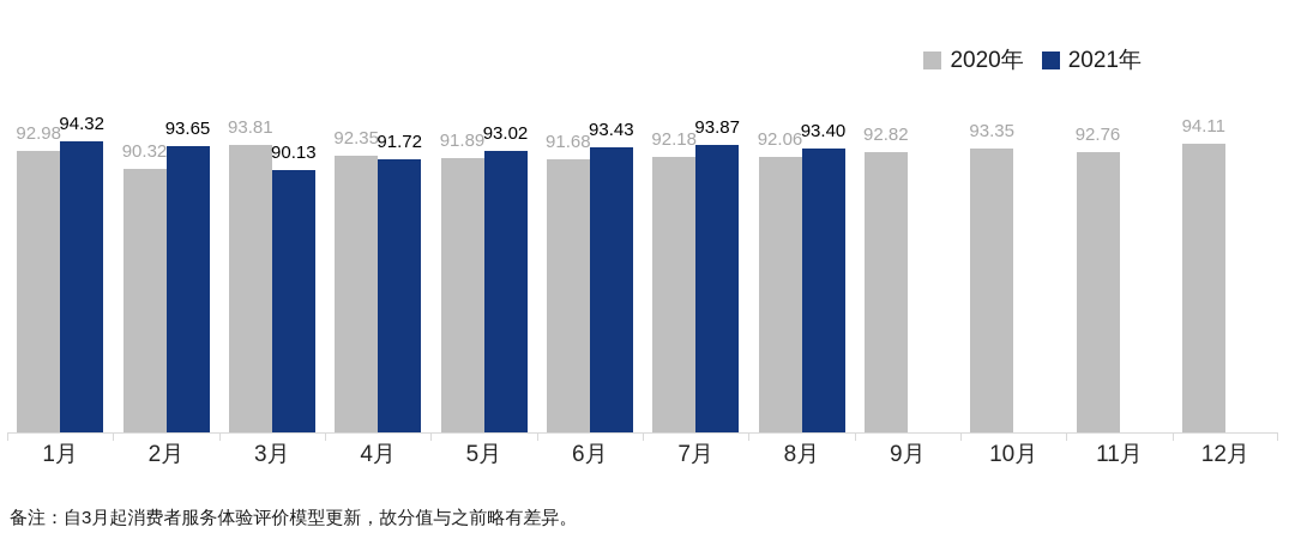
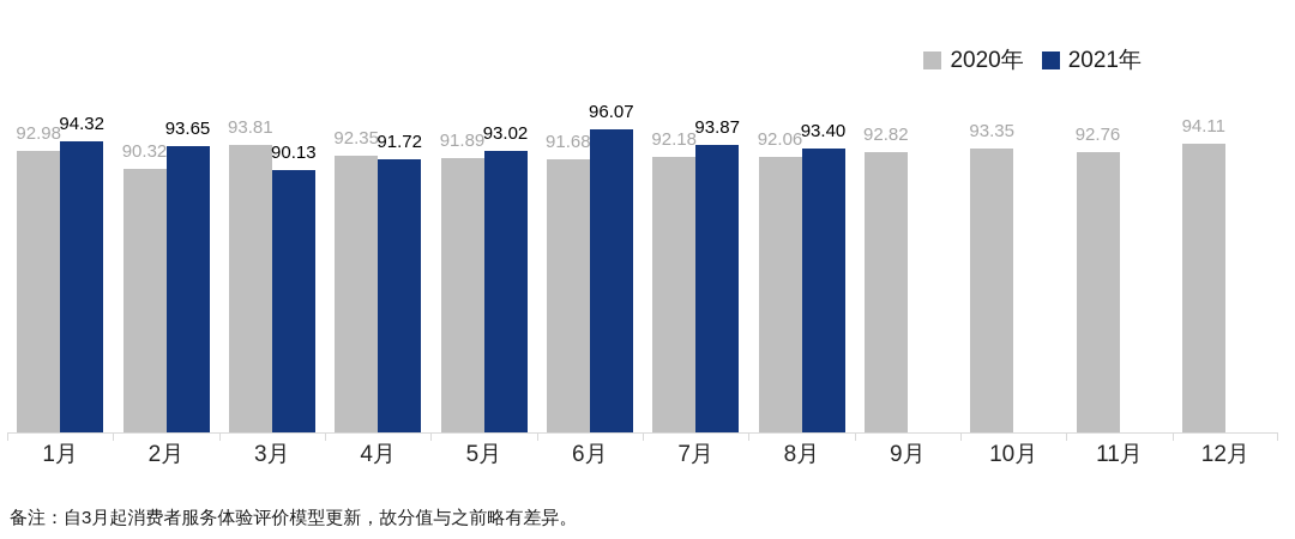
2021年/6月: 93.43 -> 96.07
